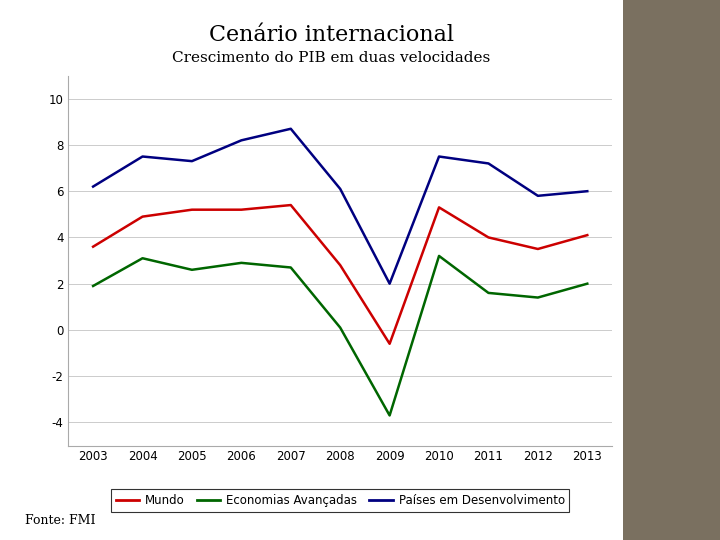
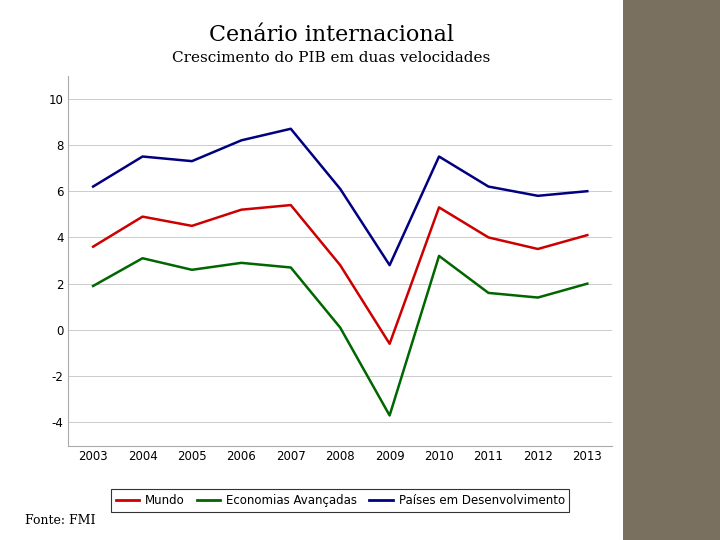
Mundo/2005: 5.2 -> 4.5
Países em Desenvolvimento/2009: 2.0 -> 2.8
Países em Desenvolvimento/2011: 7.2 -> 6.2
